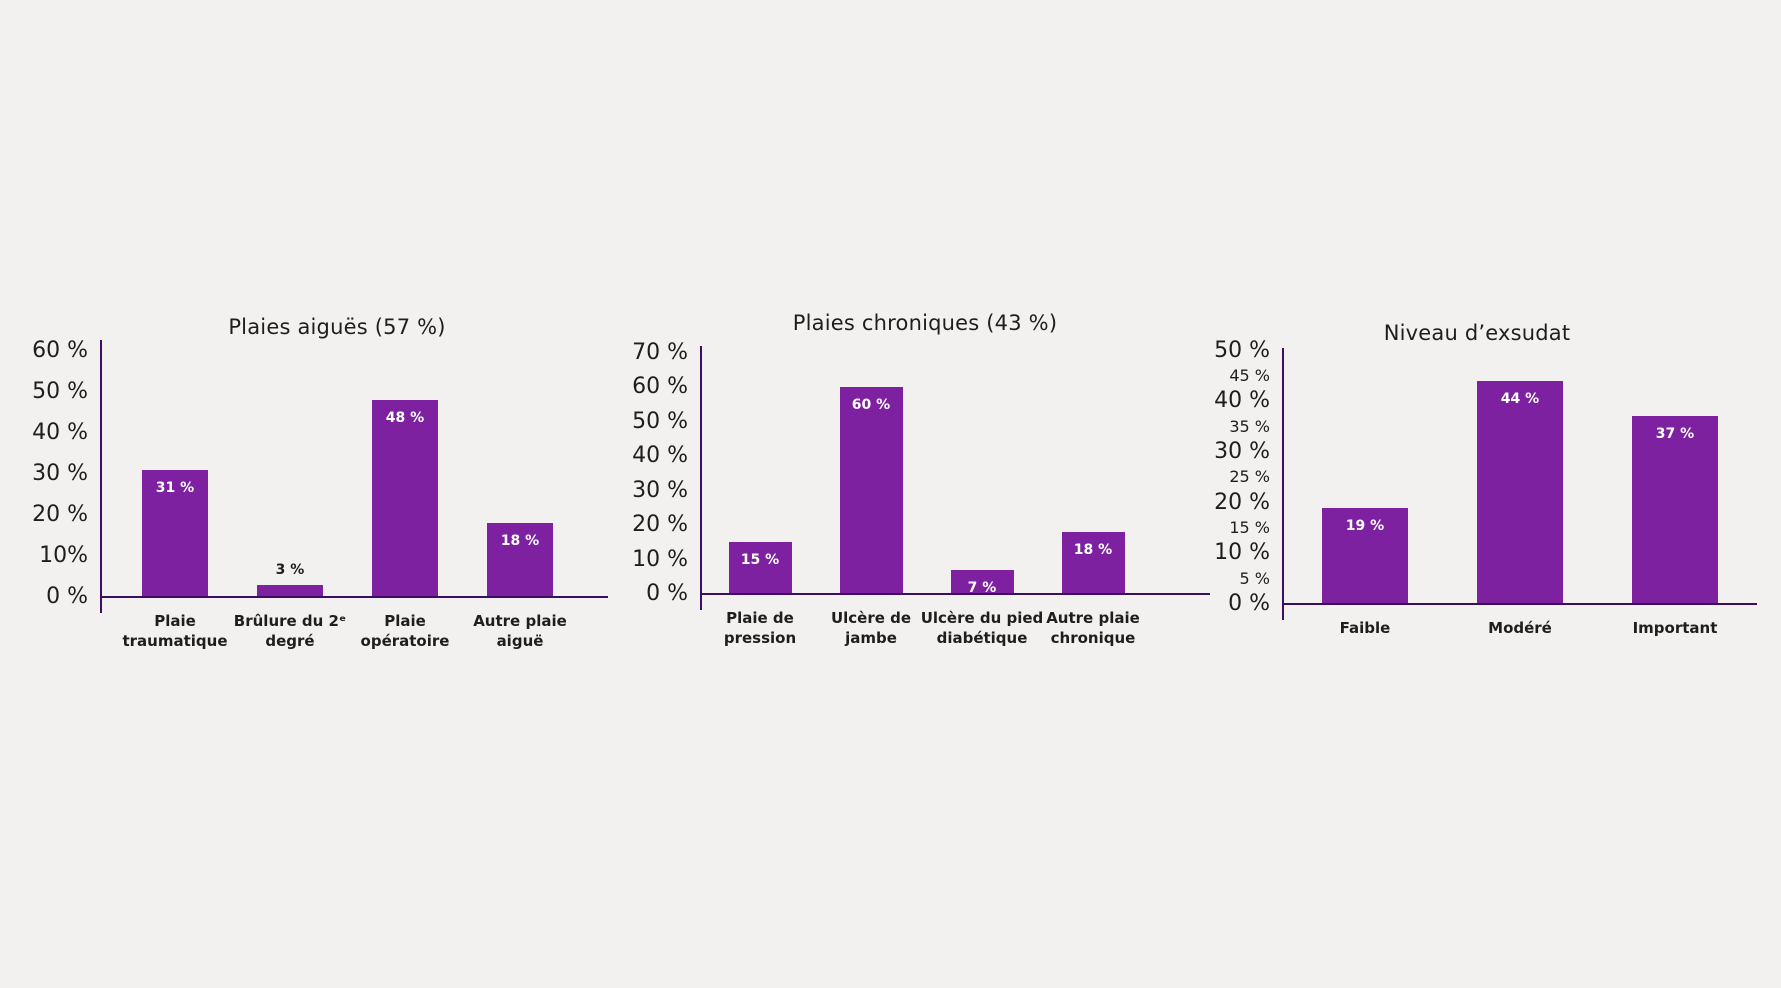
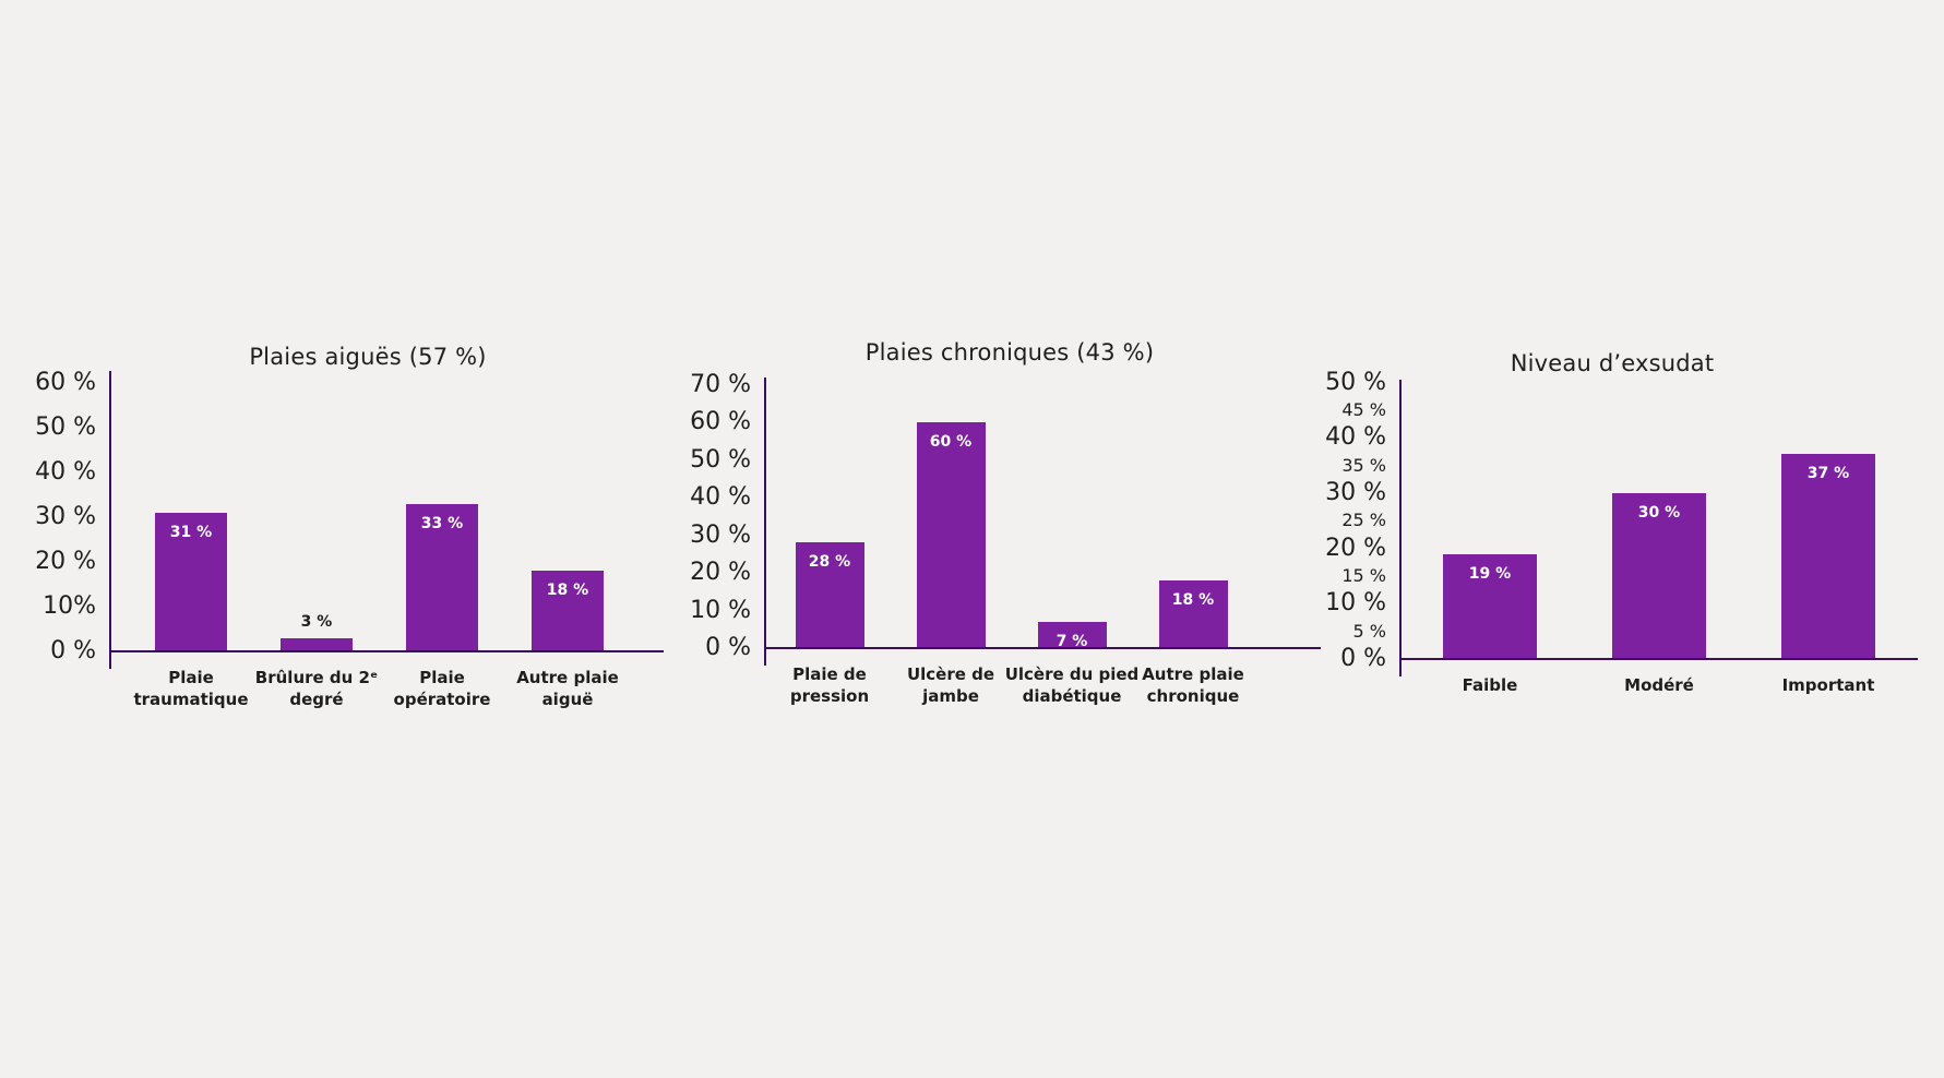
Plaies aiguës (57 %)/Plaie opératoire: 48 -> 33
Plaies chroniques (43 %)/Plaie de pression: 15 -> 28
Niveau d’exsudat/Modéré: 44 -> 30
